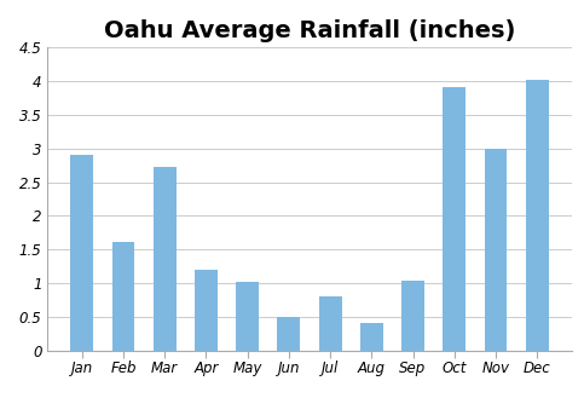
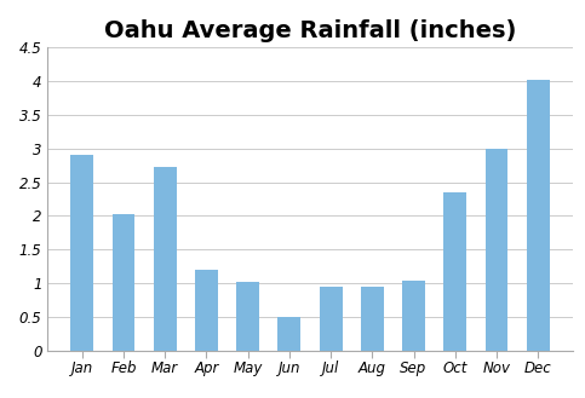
Feb: 1.62 -> 2.02
Jul: 0.80 -> 0.95
Aug: 0.40 -> 0.95
Oct: 3.92 -> 2.35
